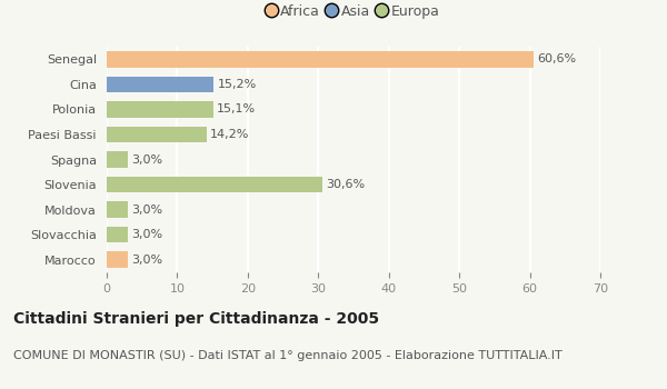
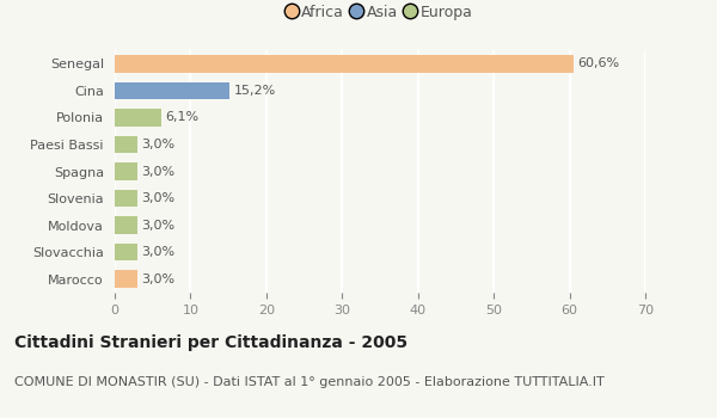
Polonia: 15,1% -> 6,1%
Paesi Bassi: 14,2% -> 3,0%
Slovenia: 30,6% -> 3,0%
